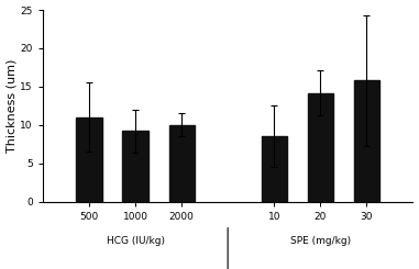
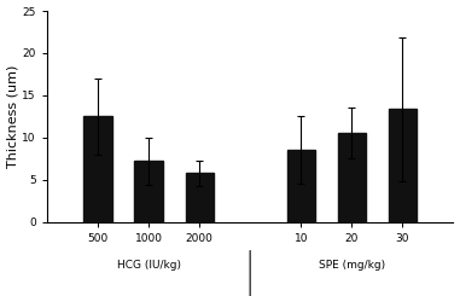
500: 11.0 -> 12.5
1000: 9.2 -> 7.2
2000: 10.0 -> 5.8
20: 14.2 -> 10.5
30: 15.8 -> 13.4
